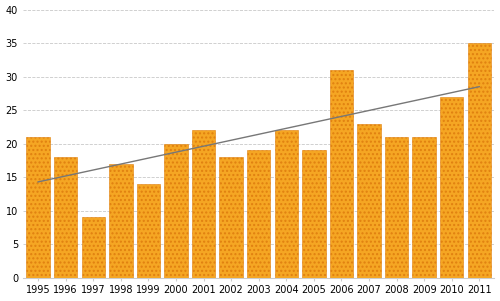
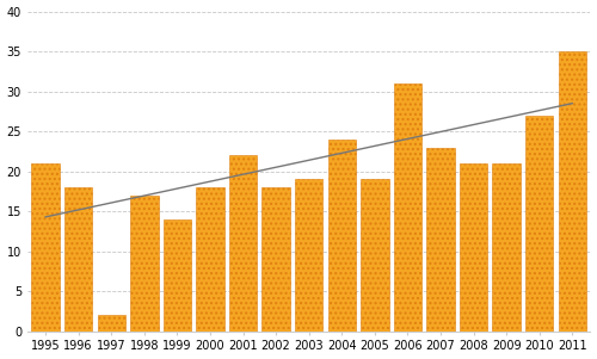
1997: 9 -> 2
2000: 20 -> 18
2004: 22 -> 24
